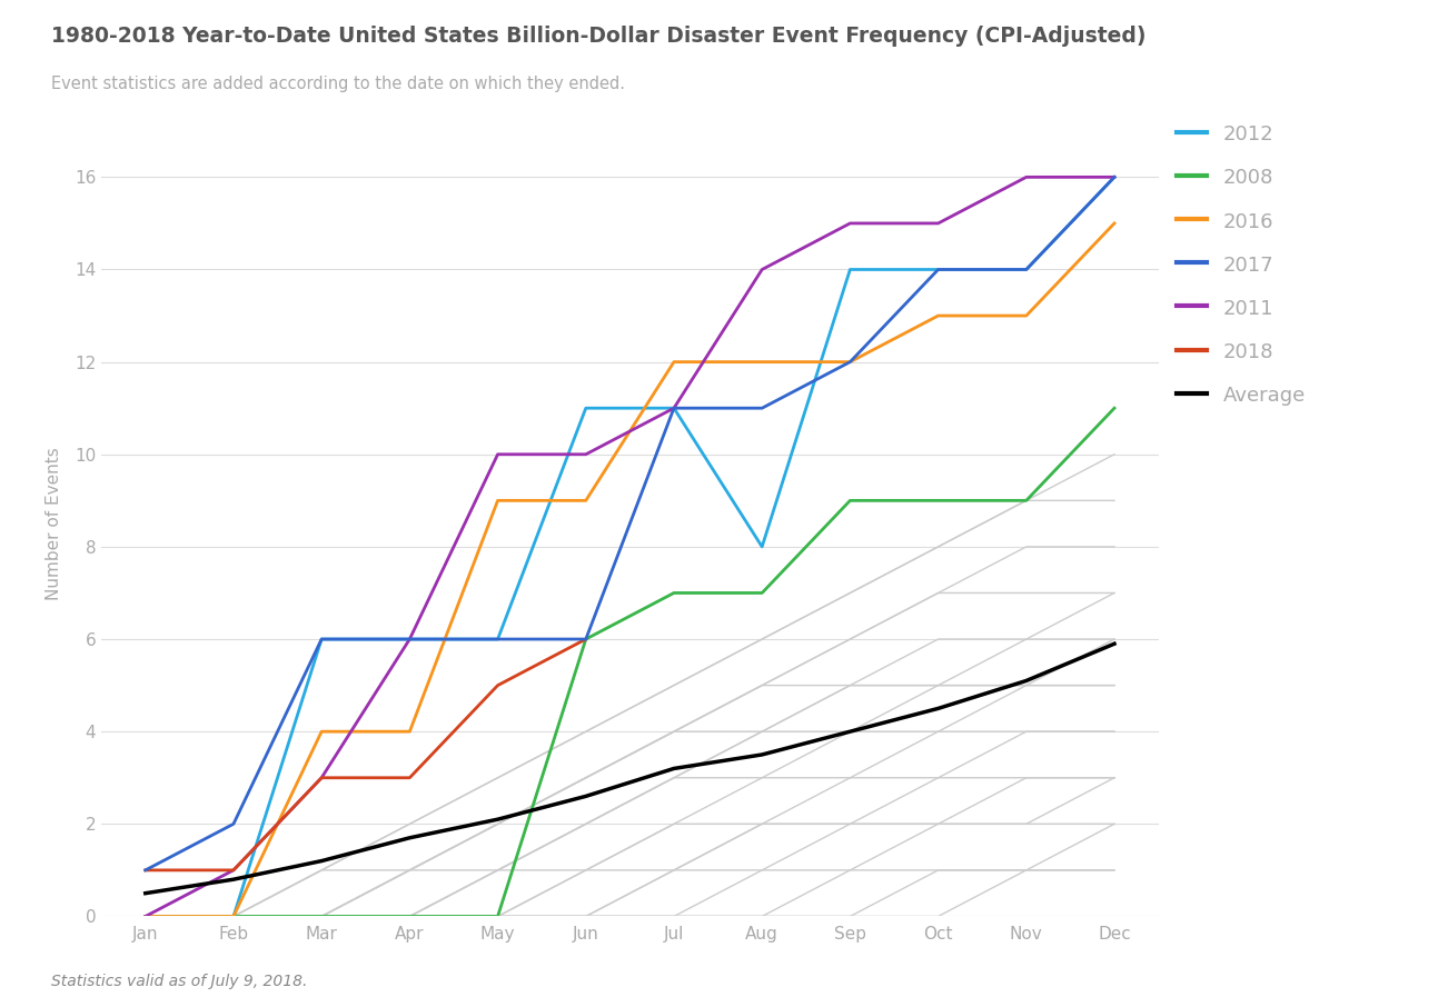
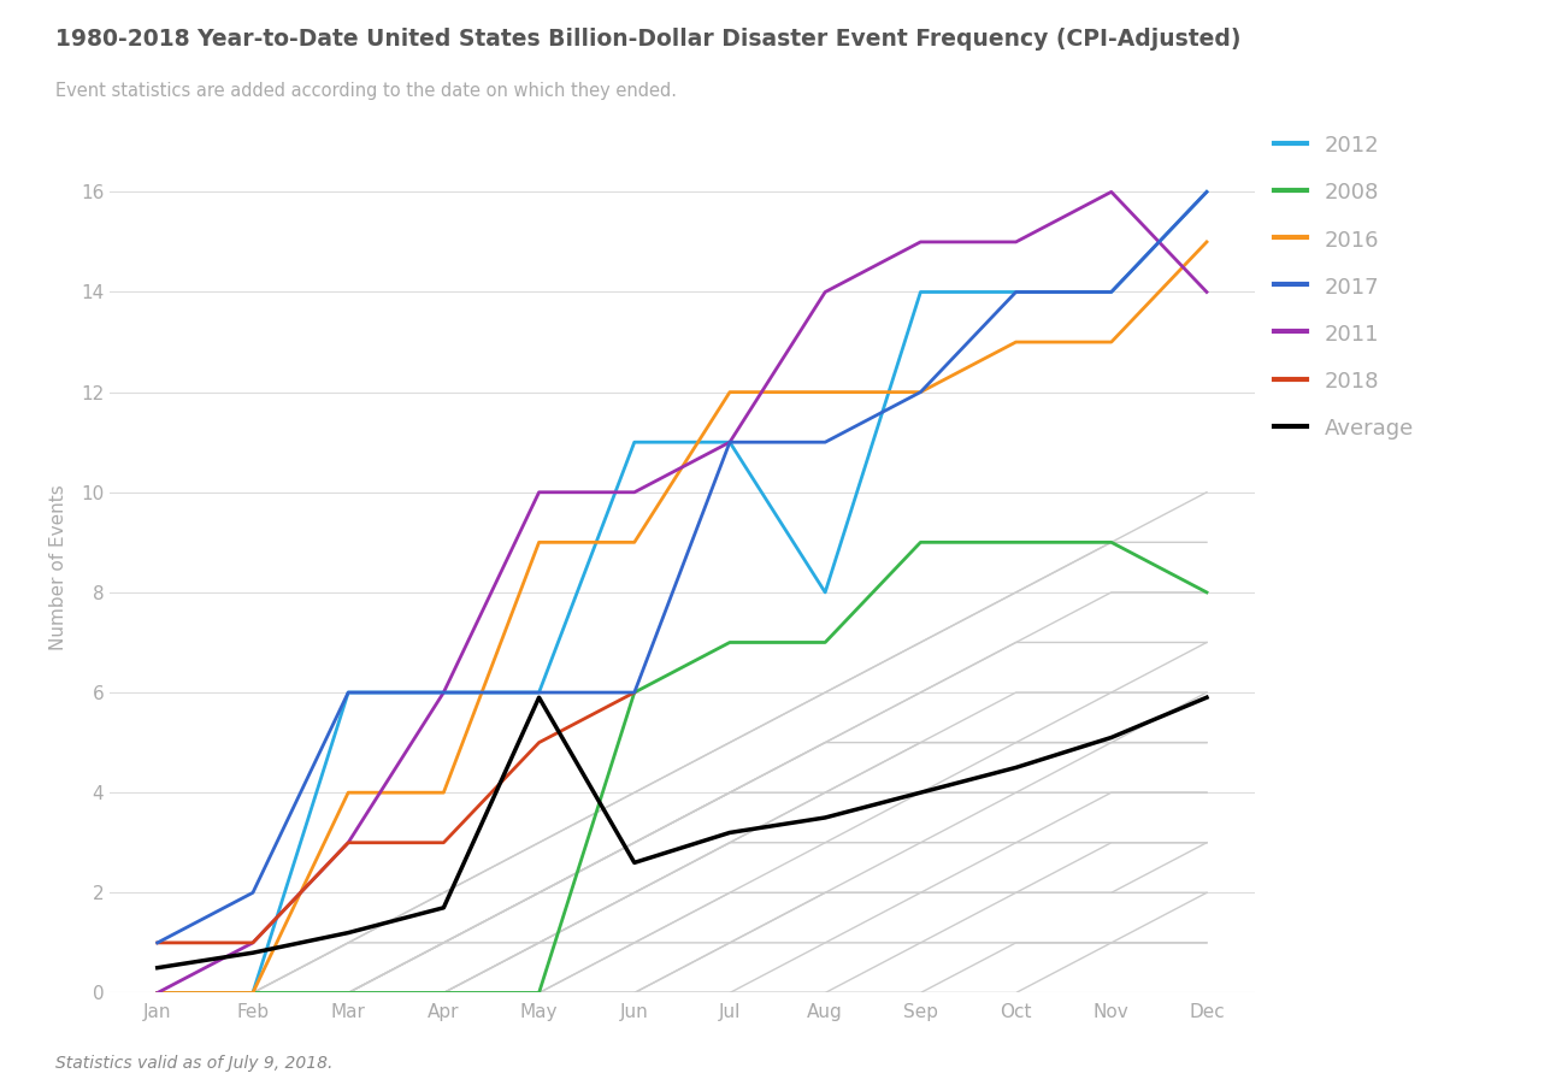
Average/May: 2.1 -> 5.9
2008/Dec: 11 -> 8
2011/Dec: 16 -> 14
